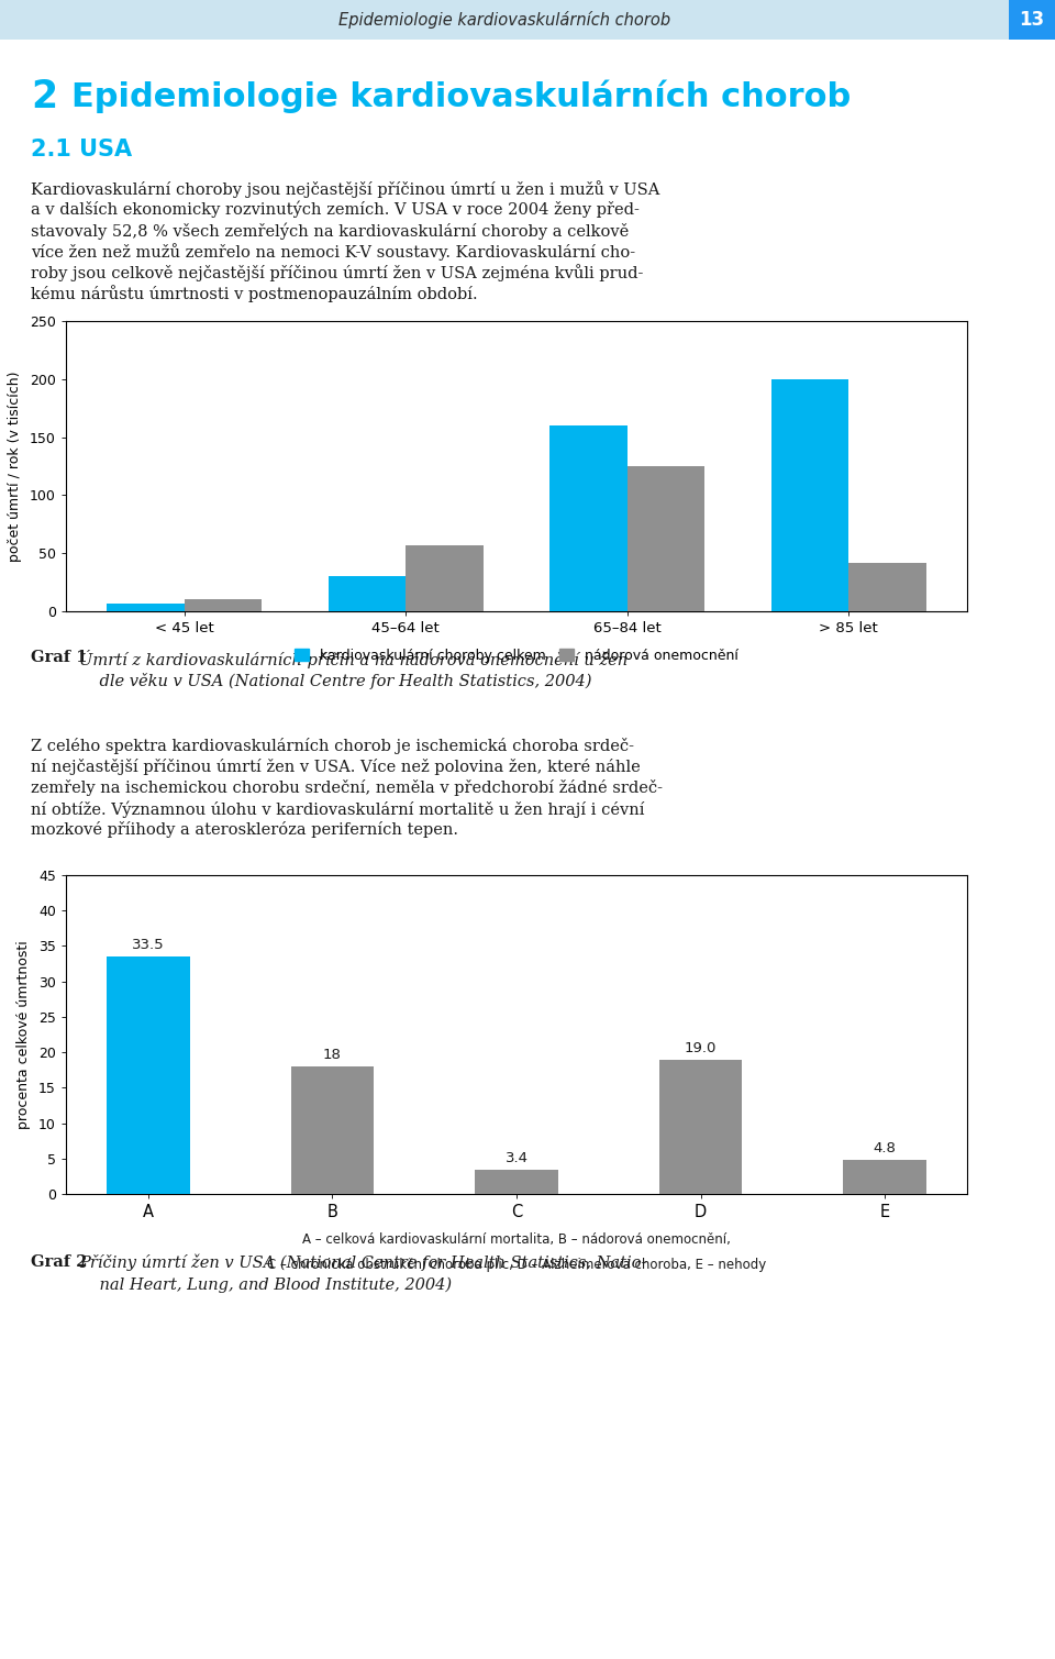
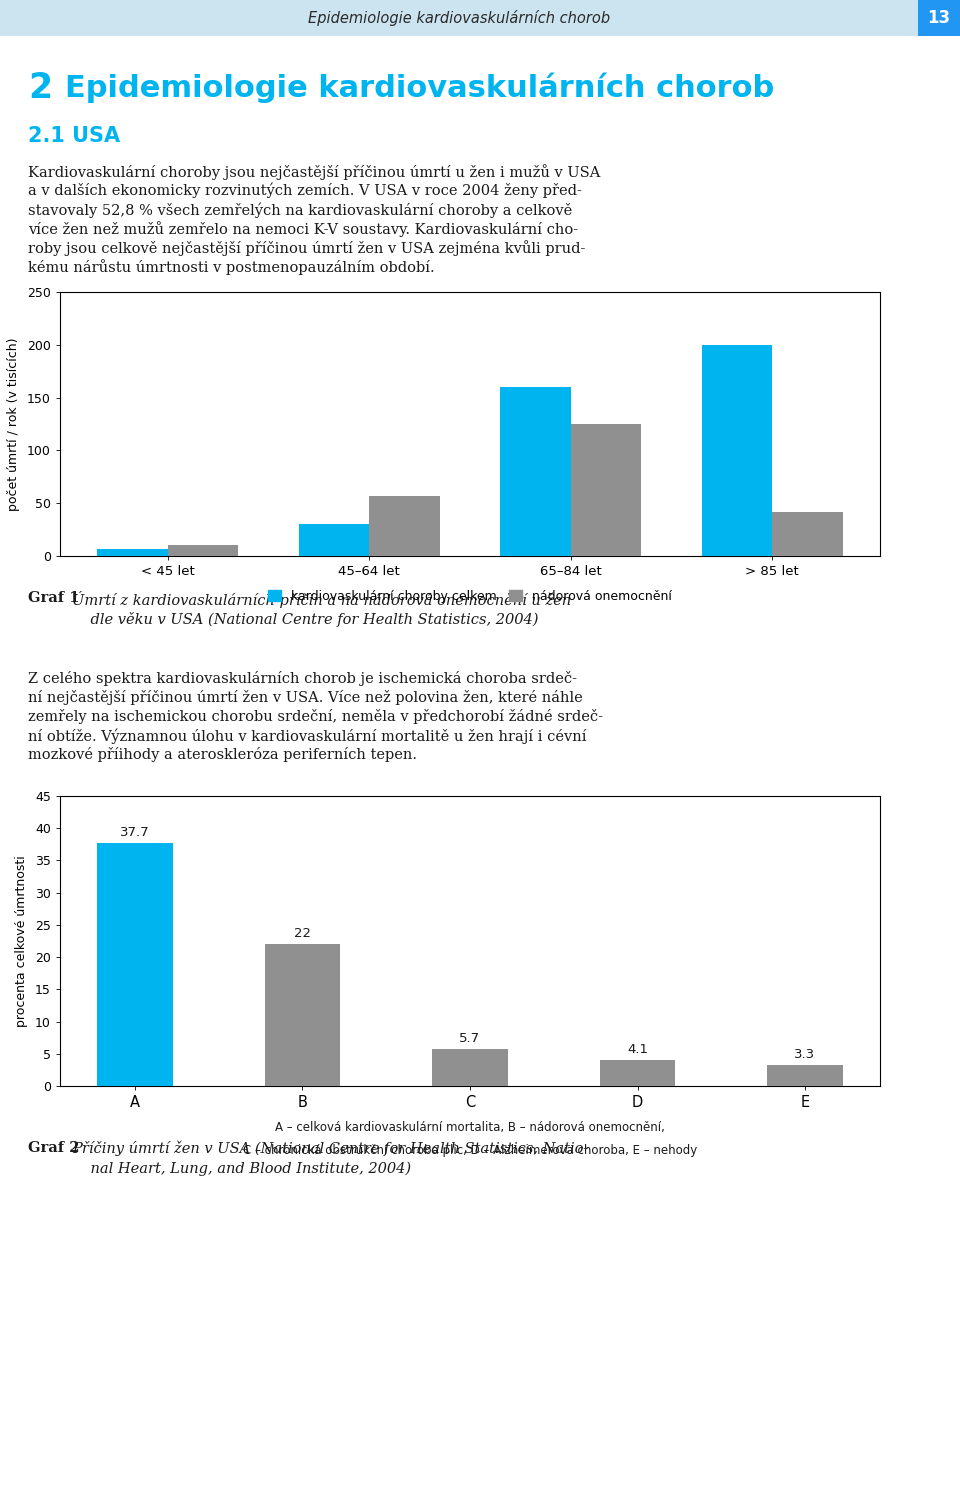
A: 33.5 -> 37.7
B: 18 -> 22
C: 3.4 -> 5.7
D: 19.0 -> 4.1
E: 4.8 -> 3.3
